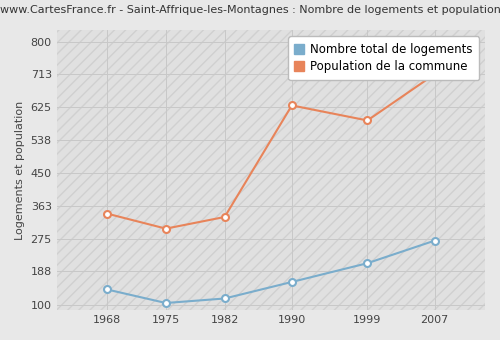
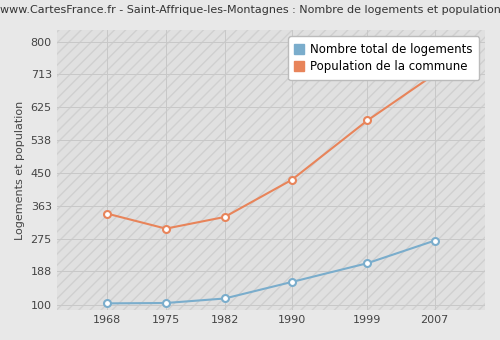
Nombre total de logements/1968: 140 -> 103
Population de la commune/1990: 630 -> 432
